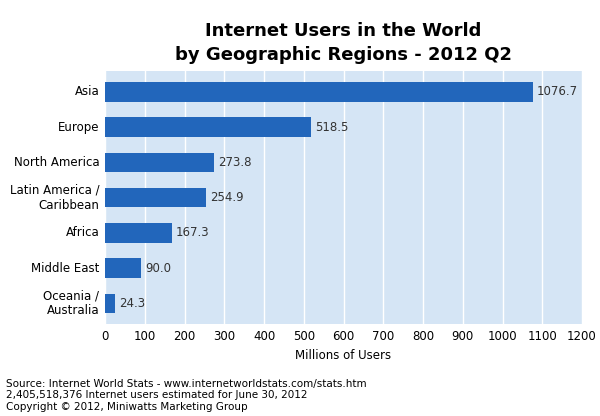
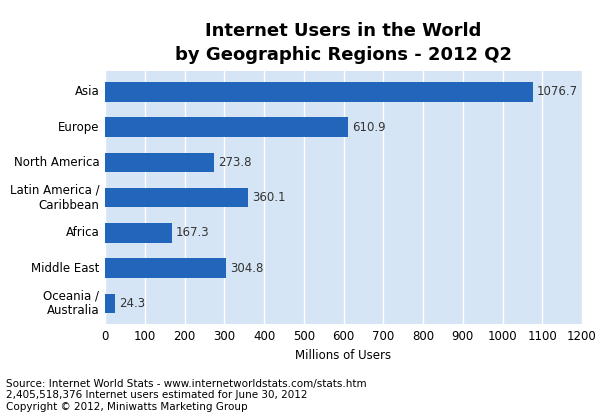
Europe: 518.5 -> 610.9
Latin America / Caribbean: 254.9 -> 360.1
Middle East: 90.0 -> 304.8
